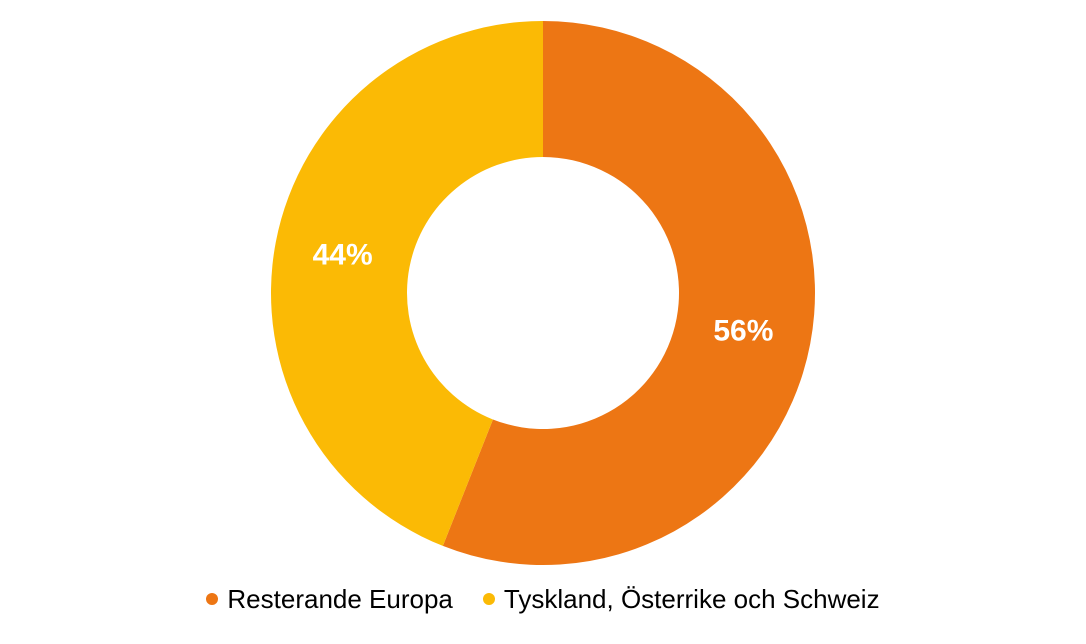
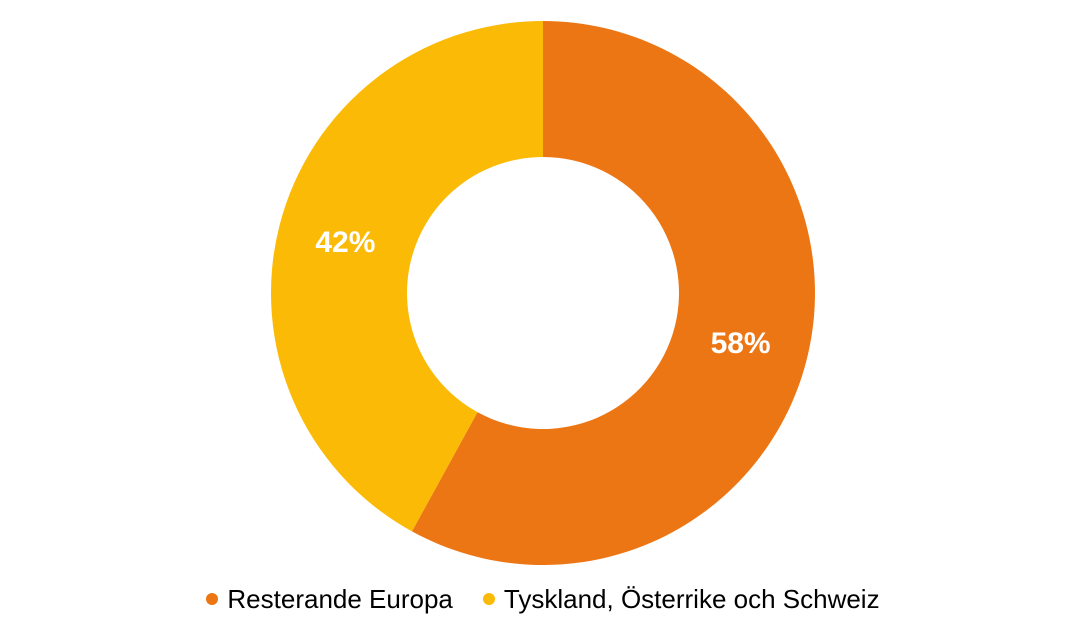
Resterande Europa: 56% -> 58%
Tyskland, Österrike och Schweiz: 44% -> 42%
